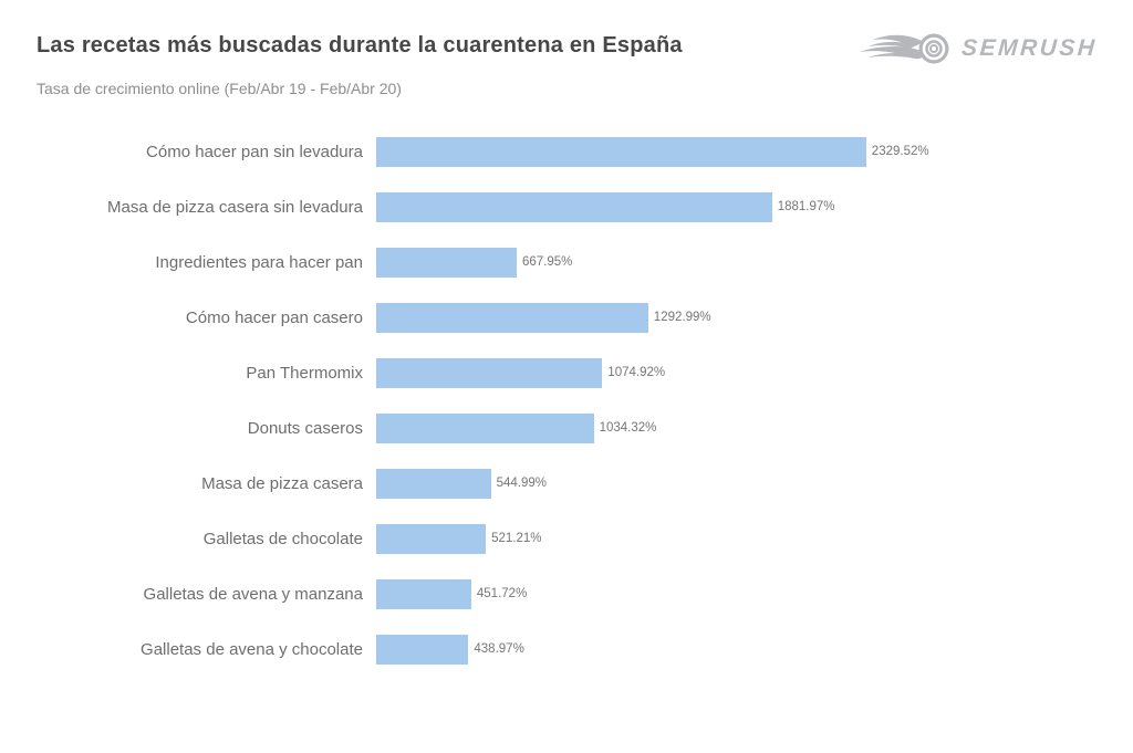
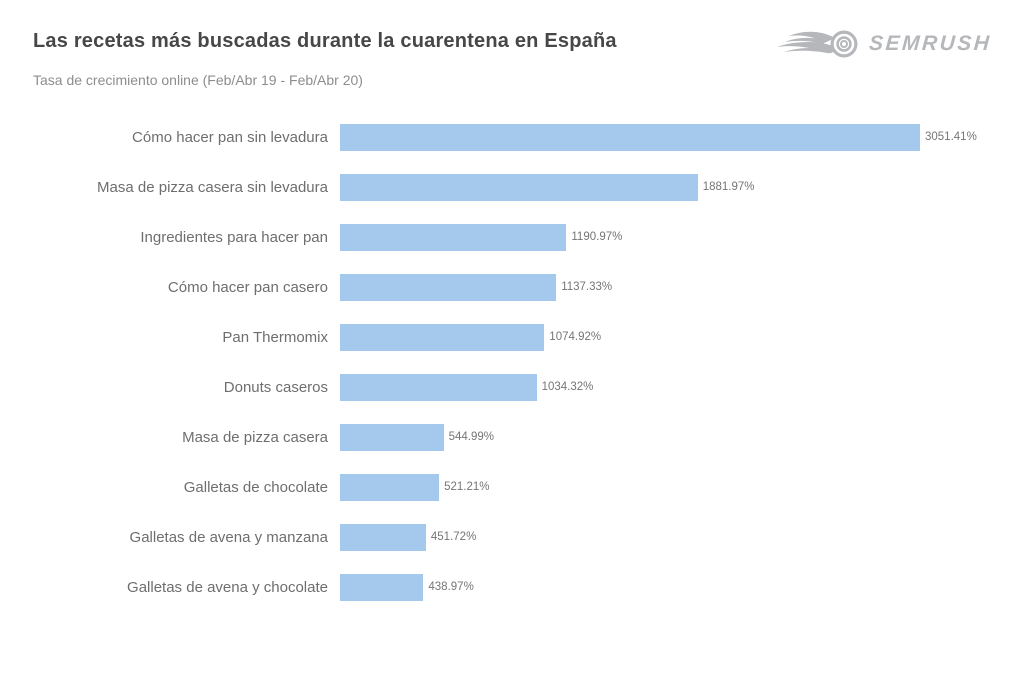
Cómo hacer pan sin levadura: 2329.52% -> 3051.41%
Ingredientes para hacer pan: 667.95% -> 1190.97%
Cómo hacer pan casero: 1292.99% -> 1137.33%
